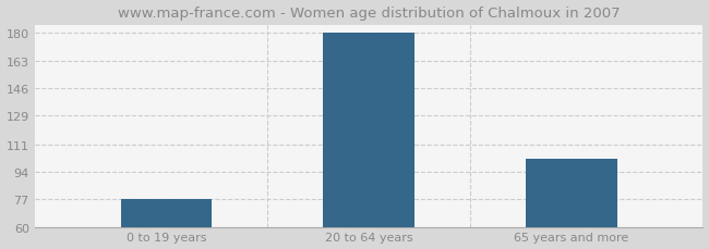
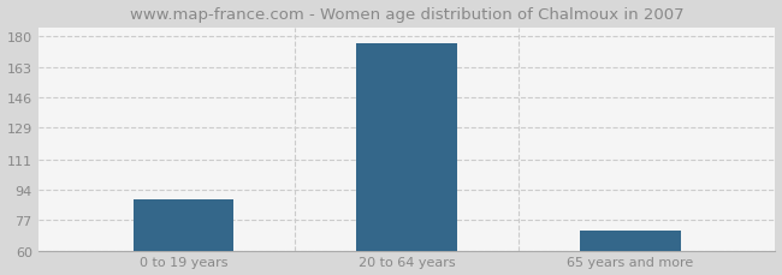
0 to 19 years: 77 -> 89
20 to 64 years: 180 -> 176
65 years and more: 102 -> 71
